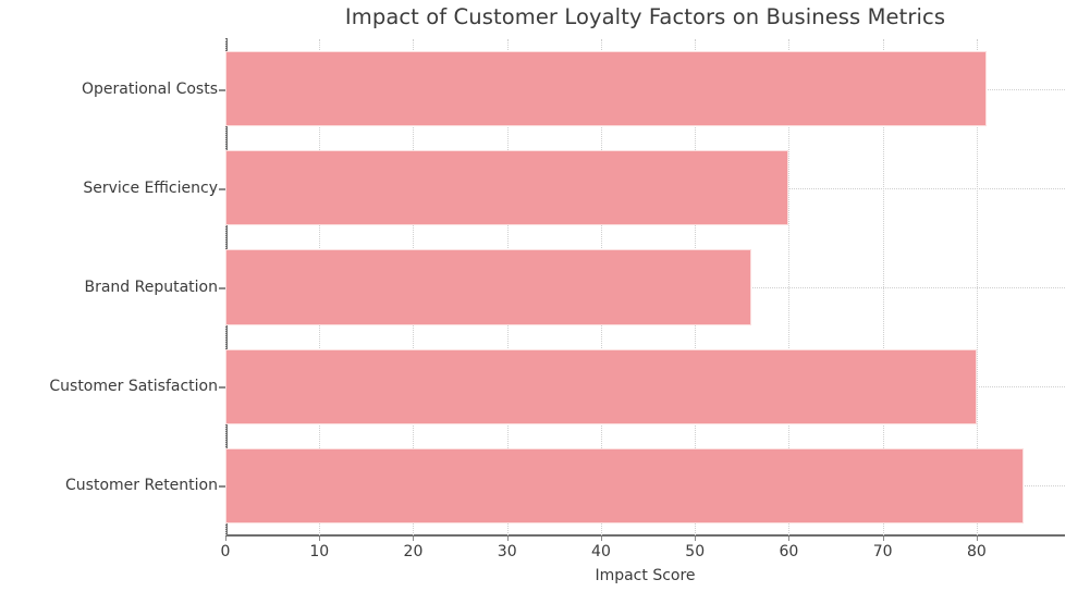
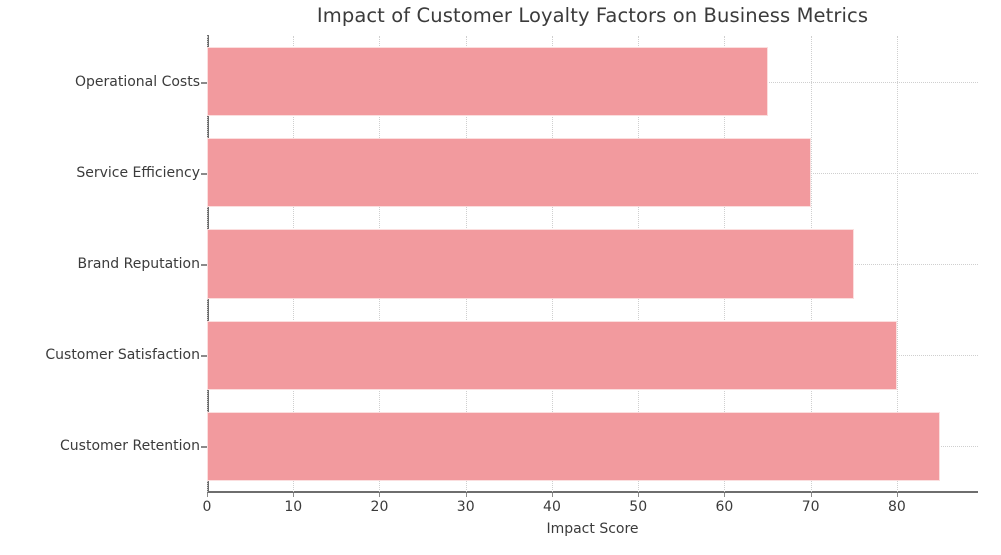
Brand Reputation: 56 -> 75
Service Efficiency: 60 -> 70
Operational Costs: 81 -> 65
